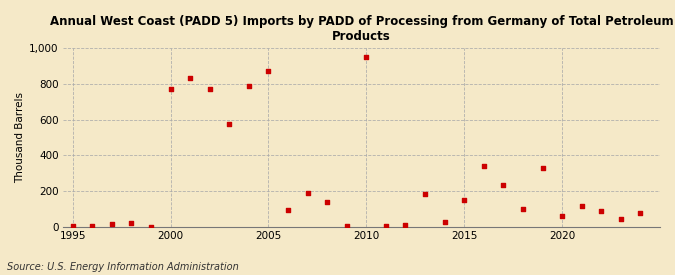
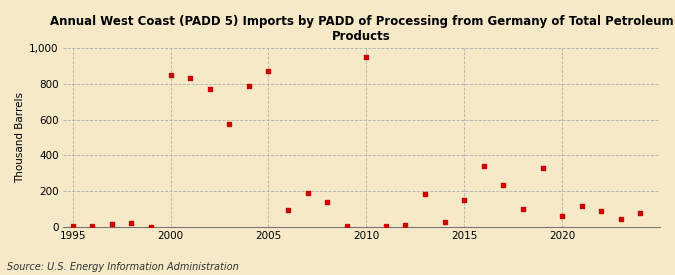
2000: 770 -> 850
